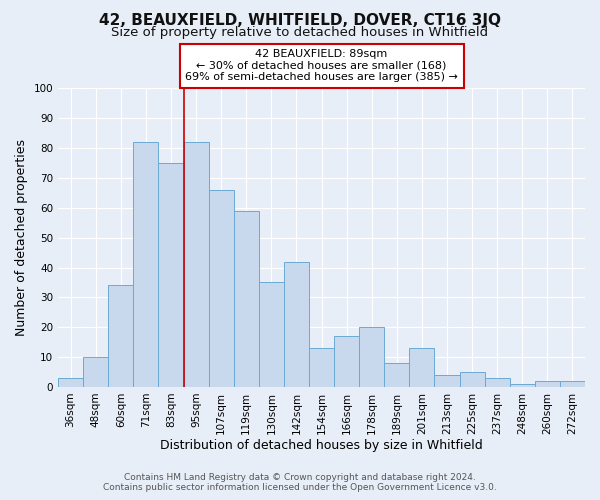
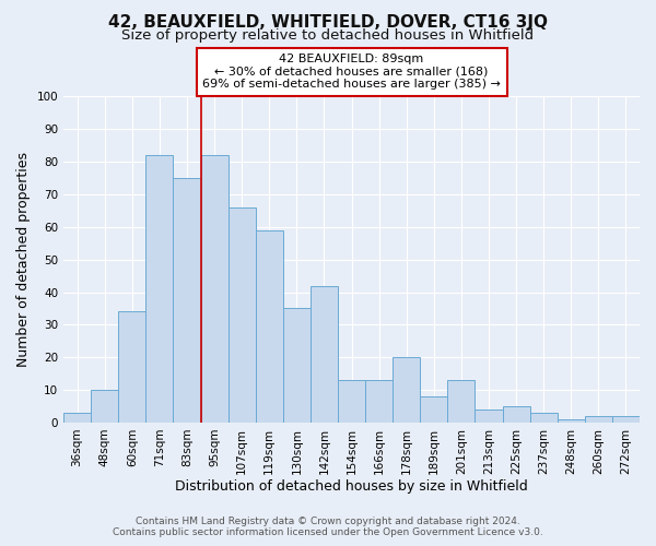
166sqm: 17 -> 13
